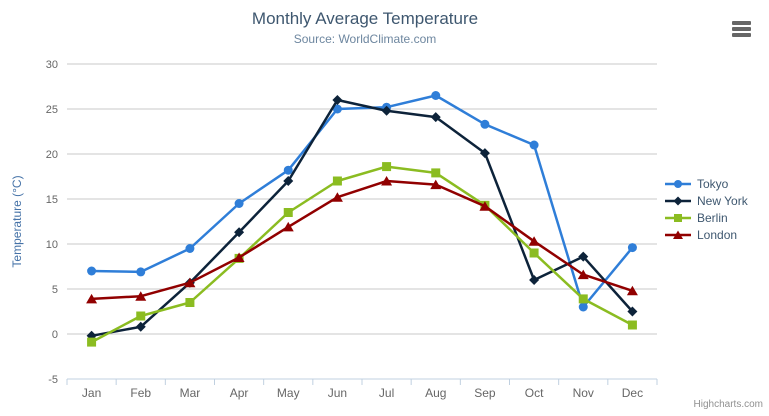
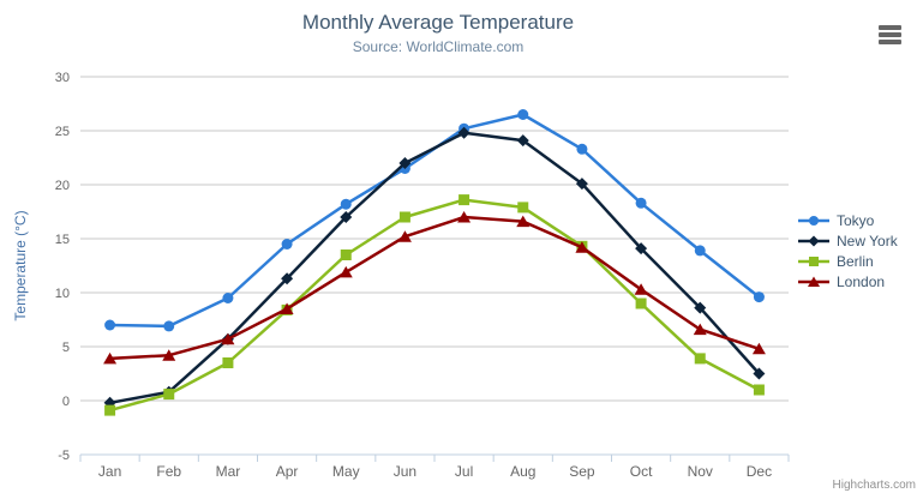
Berlin/Feb: 2 -> 1
Tokyo/Jun: 25 -> 22
New York/Jun: 26 -> 22
Tokyo/Oct: 21 -> 18
New York/Oct: 6 -> 14
Tokyo/Nov: 3 -> 14
